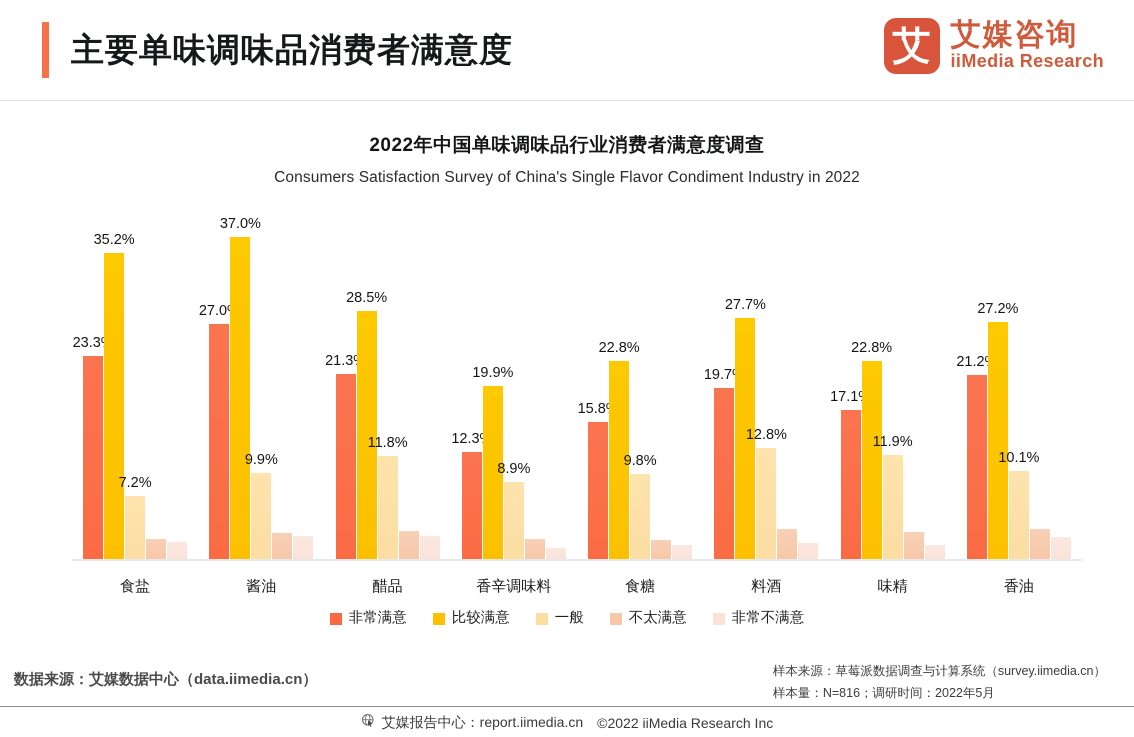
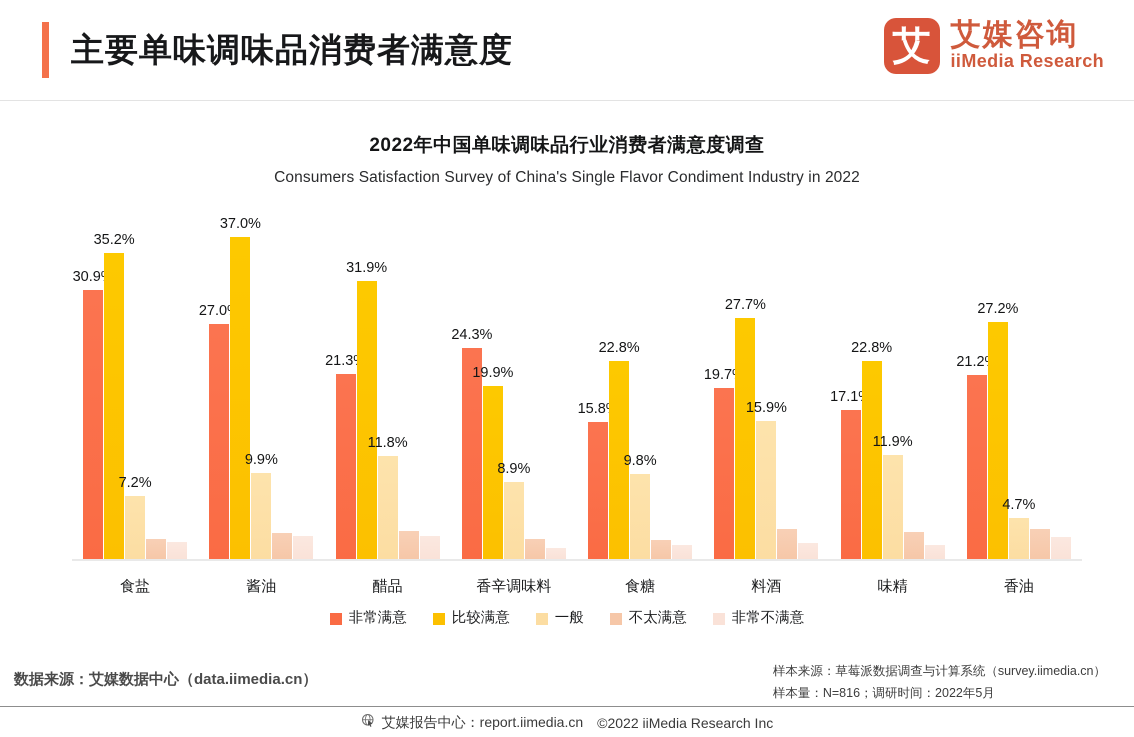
非常满意/食盐: 23.3% -> 30.9%
比较满意/醋品: 28.5% -> 31.9%
非常满意/香辛调味料: 12.3% -> 24.3%
一般/料酒: 12.8% -> 15.9%
一般/香油: 10.1% -> 4.7%
